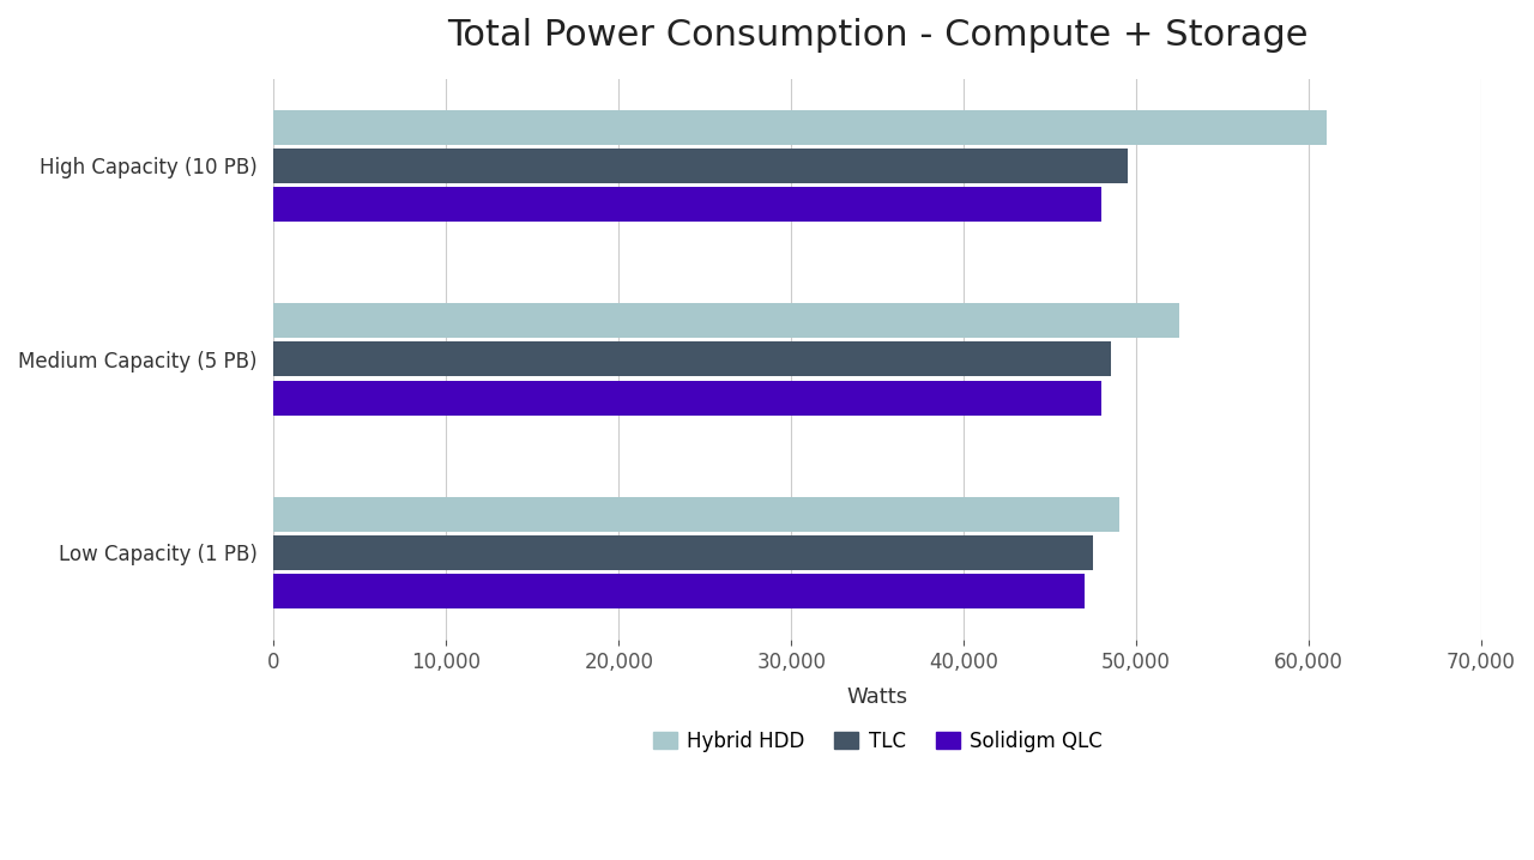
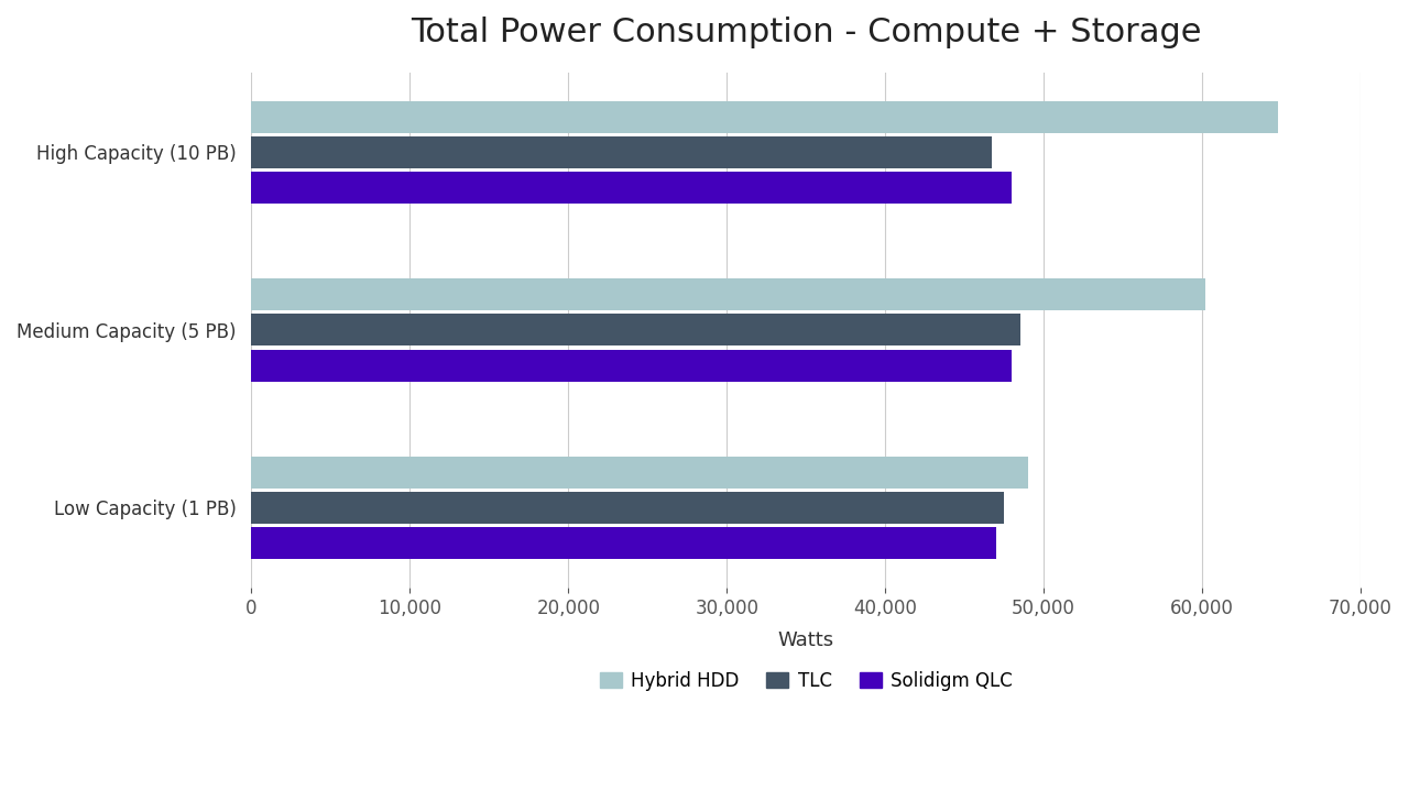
Hybrid HDD/High Capacity (10 PB): 61,000 -> 64,800
TLC/High Capacity (10 PB): 49,500 -> 46,700
Hybrid HDD/Medium Capacity (5 PB): 52,500 -> 60,200
